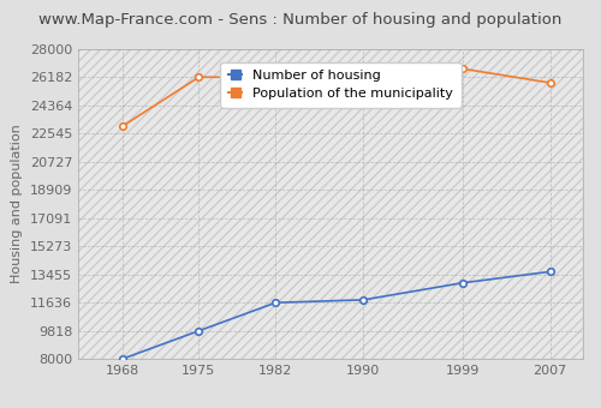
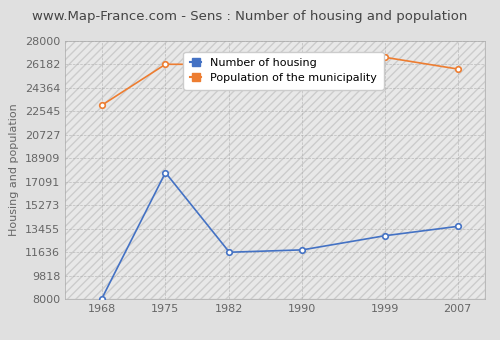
Number of housing/1975: 9800 -> 17800
